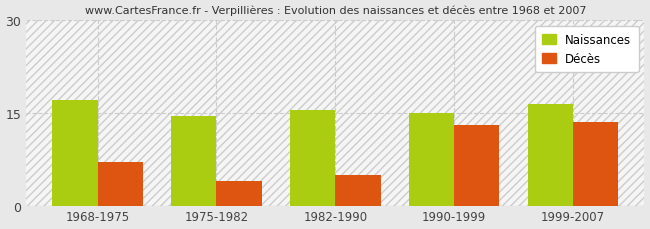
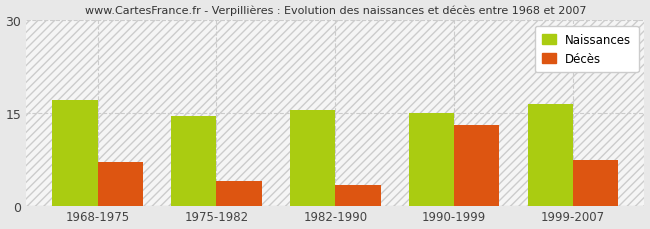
Décès/1982-1990: 5.0 -> 3.4
Décès/1999-2007: 13.5 -> 7.4
